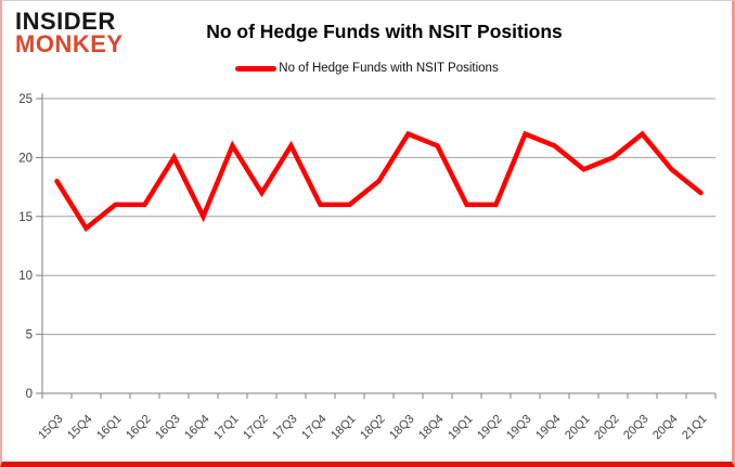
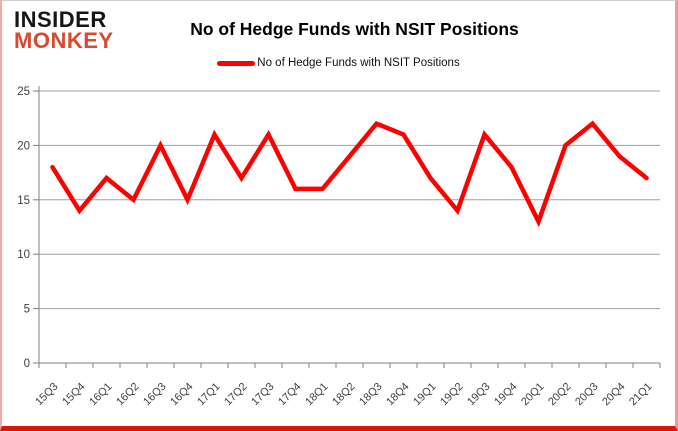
16Q1: 16 -> 17
16Q2: 16 -> 15
18Q2: 18 -> 19
19Q1: 16 -> 17
19Q2: 16 -> 14
19Q3: 22 -> 21
19Q4: 21 -> 18
20Q1: 19 -> 13
